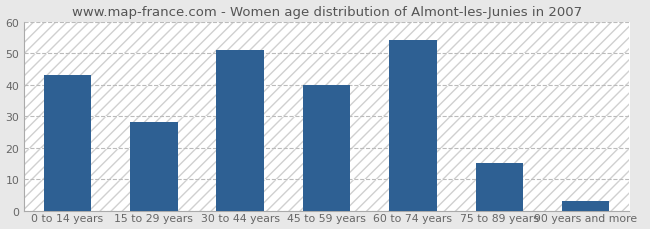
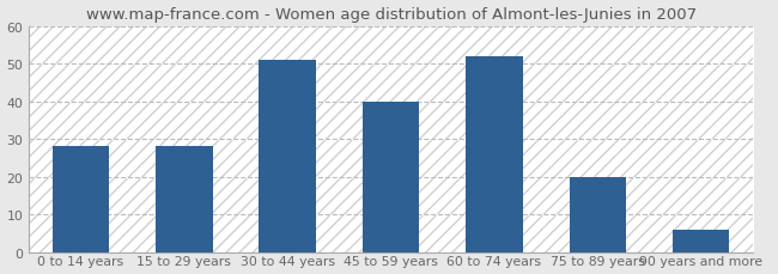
0 to 14 years: 43 -> 28
60 to 74 years: 54 -> 52
75 to 89 years: 15 -> 20
90 years and more: 3 -> 6
